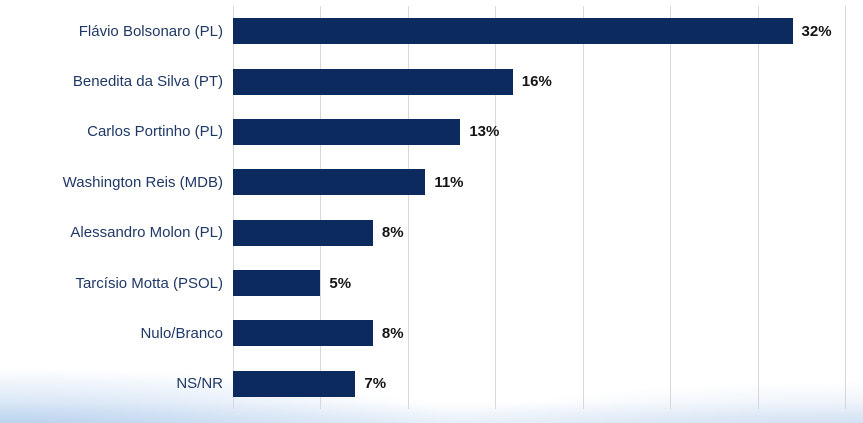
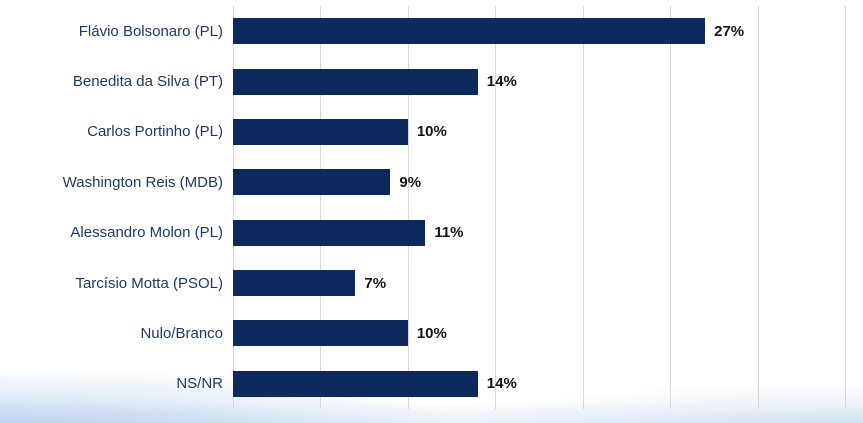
Flávio Bolsonaro (PL): 32% -> 27%
Benedita da Silva (PT): 16% -> 14%
Carlos Portinho (PL): 13% -> 10%
Washington Reis (MDB): 11% -> 9%
Alessandro Molon (PL): 8% -> 11%
Tarcísio Motta (PSOL): 5% -> 7%
Nulo/Branco: 8% -> 10%
NS/NR: 7% -> 14%
